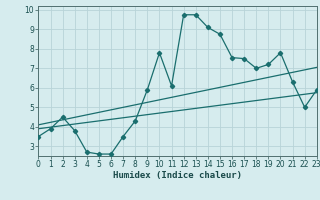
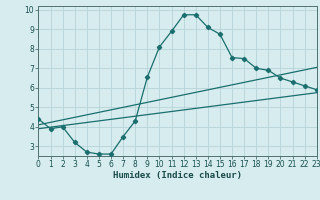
0: 3.5 -> 4.4
2: 4.5 -> 4.0
3: 3.8 -> 3.2
9: 5.9 -> 6.5
10: 7.8 -> 8.1
11: 6.1 -> 8.9
19: 7.2 -> 6.9
20: 7.8 -> 6.5
22: 5.0 -> 6.1
